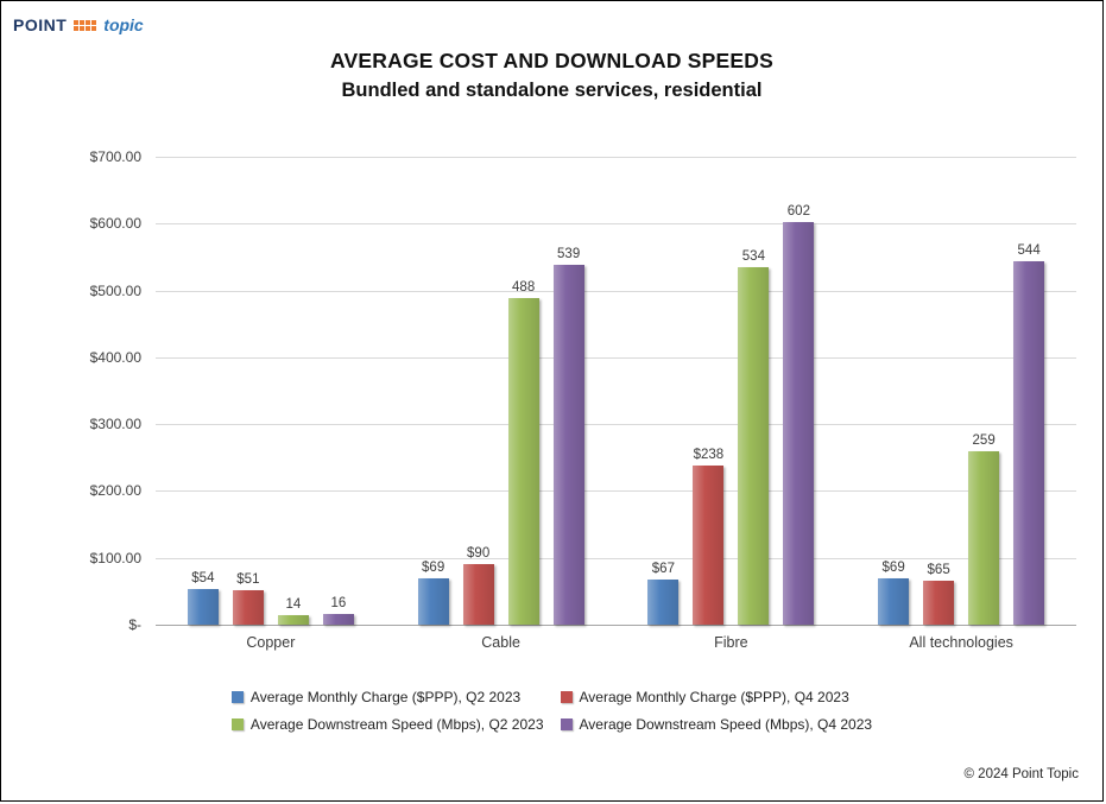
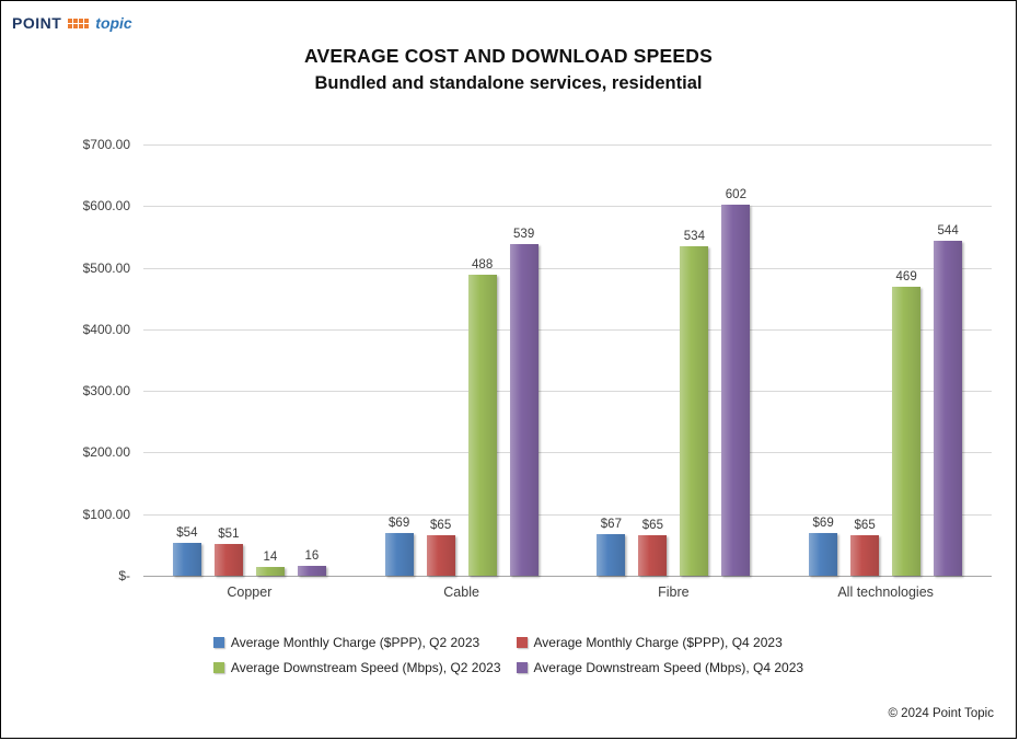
Average Monthly Charge ($PPP), Q4 2023/Cable: $90 -> $65
Average Monthly Charge ($PPP), Q4 2023/Fibre: $238 -> $65
Average Downstream Speed (Mbps), Q2 2023/All technologies: 259 -> 469
